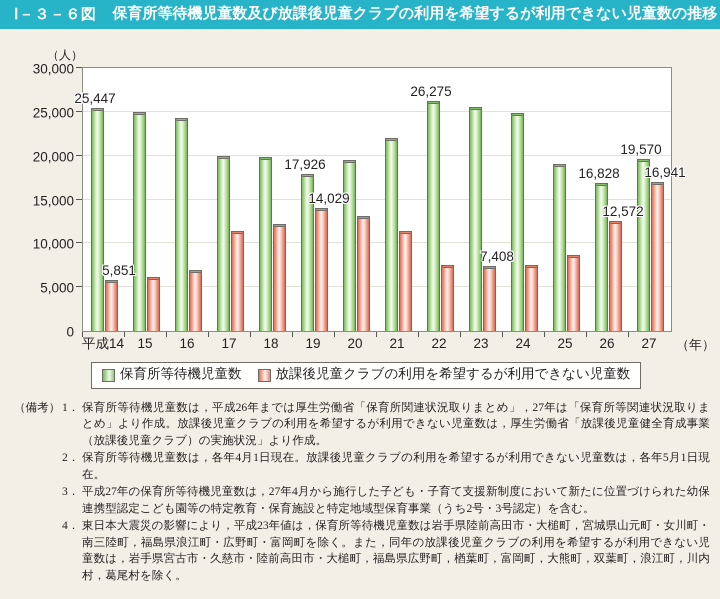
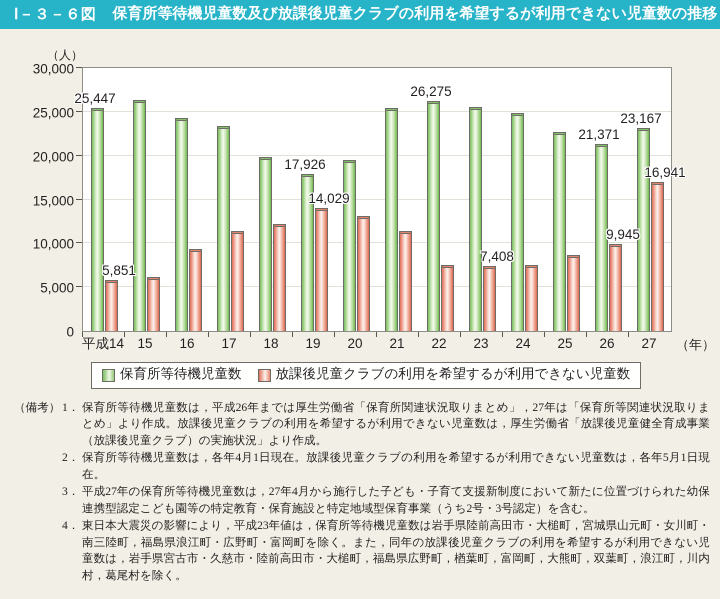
保育所等待機児童数/15: 25000 -> 26000
放課後児童クラブの利用を希望するが利用できない児童数/16: 7000 -> 9000
保育所等待機児童数/17: 20000 -> 23000
保育所等待機児童数/21: 22000 -> 25000
保育所等待機児童数/25: 19000 -> 23000
保育所等待機児童数/26: 16,828 -> 21,371
放課後児童クラブの利用を希望するが利用できない児童数/26: 12,572 -> 9,945
保育所等待機児童数/27: 19,570 -> 23,167
